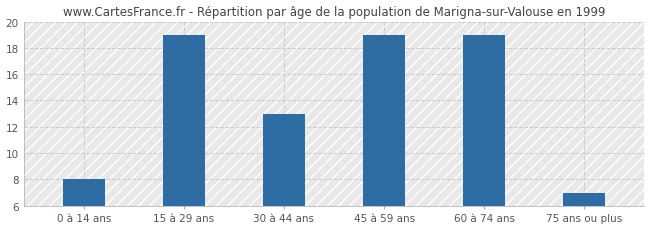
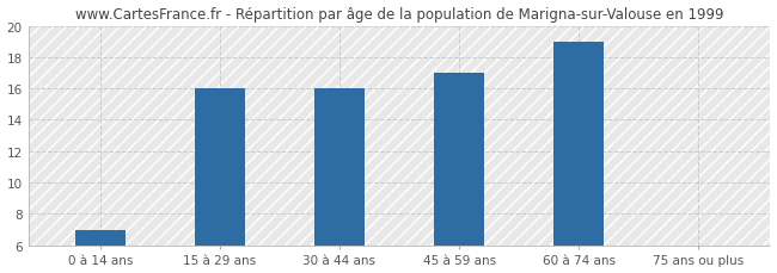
0 à 14 ans: 8 -> 7
15 à 29 ans: 19 -> 16
30 à 44 ans: 13 -> 16
45 à 59 ans: 19 -> 17
75 ans ou plus: 7 -> 6
